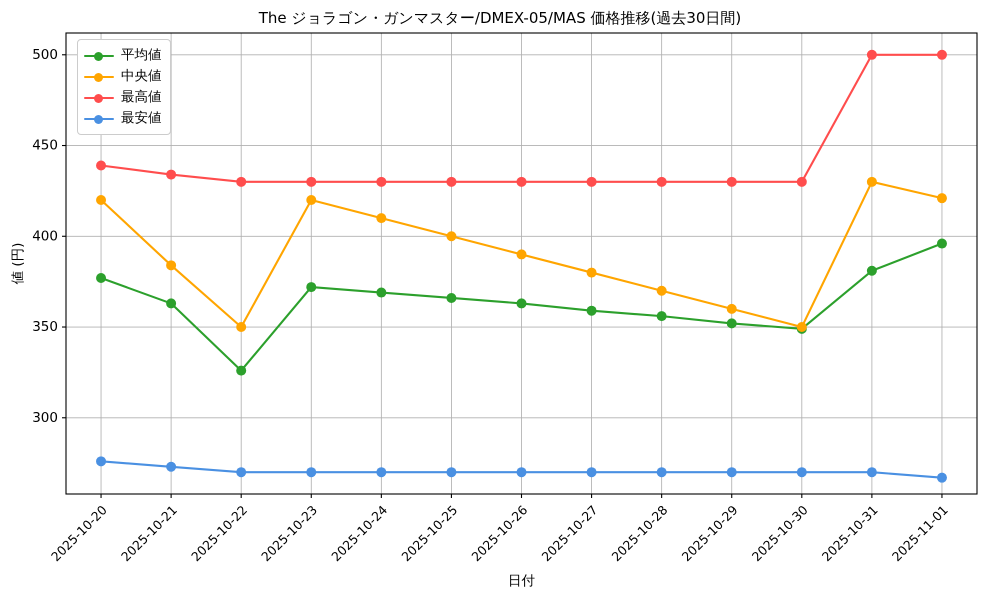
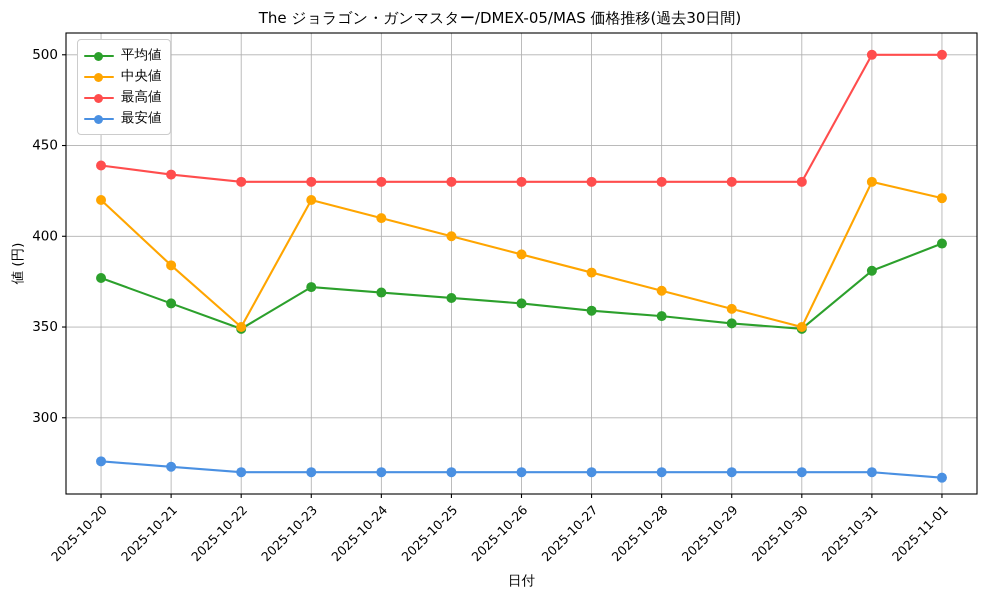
平均値/2025-10-22: 326 -> 349
